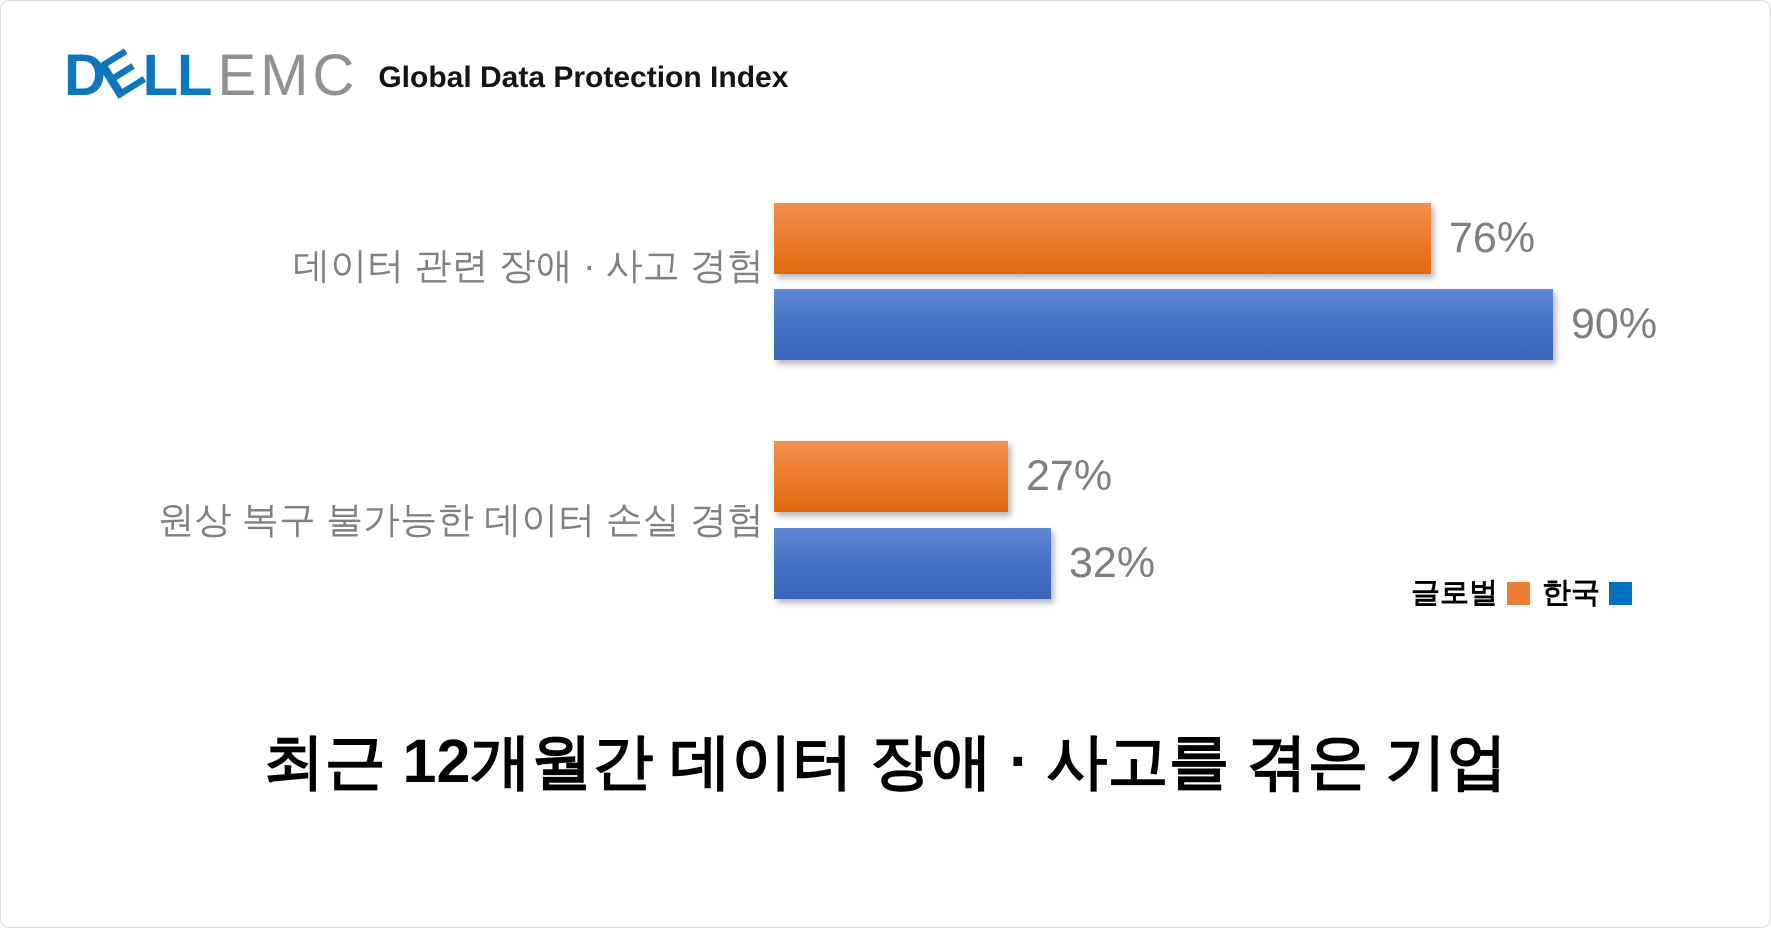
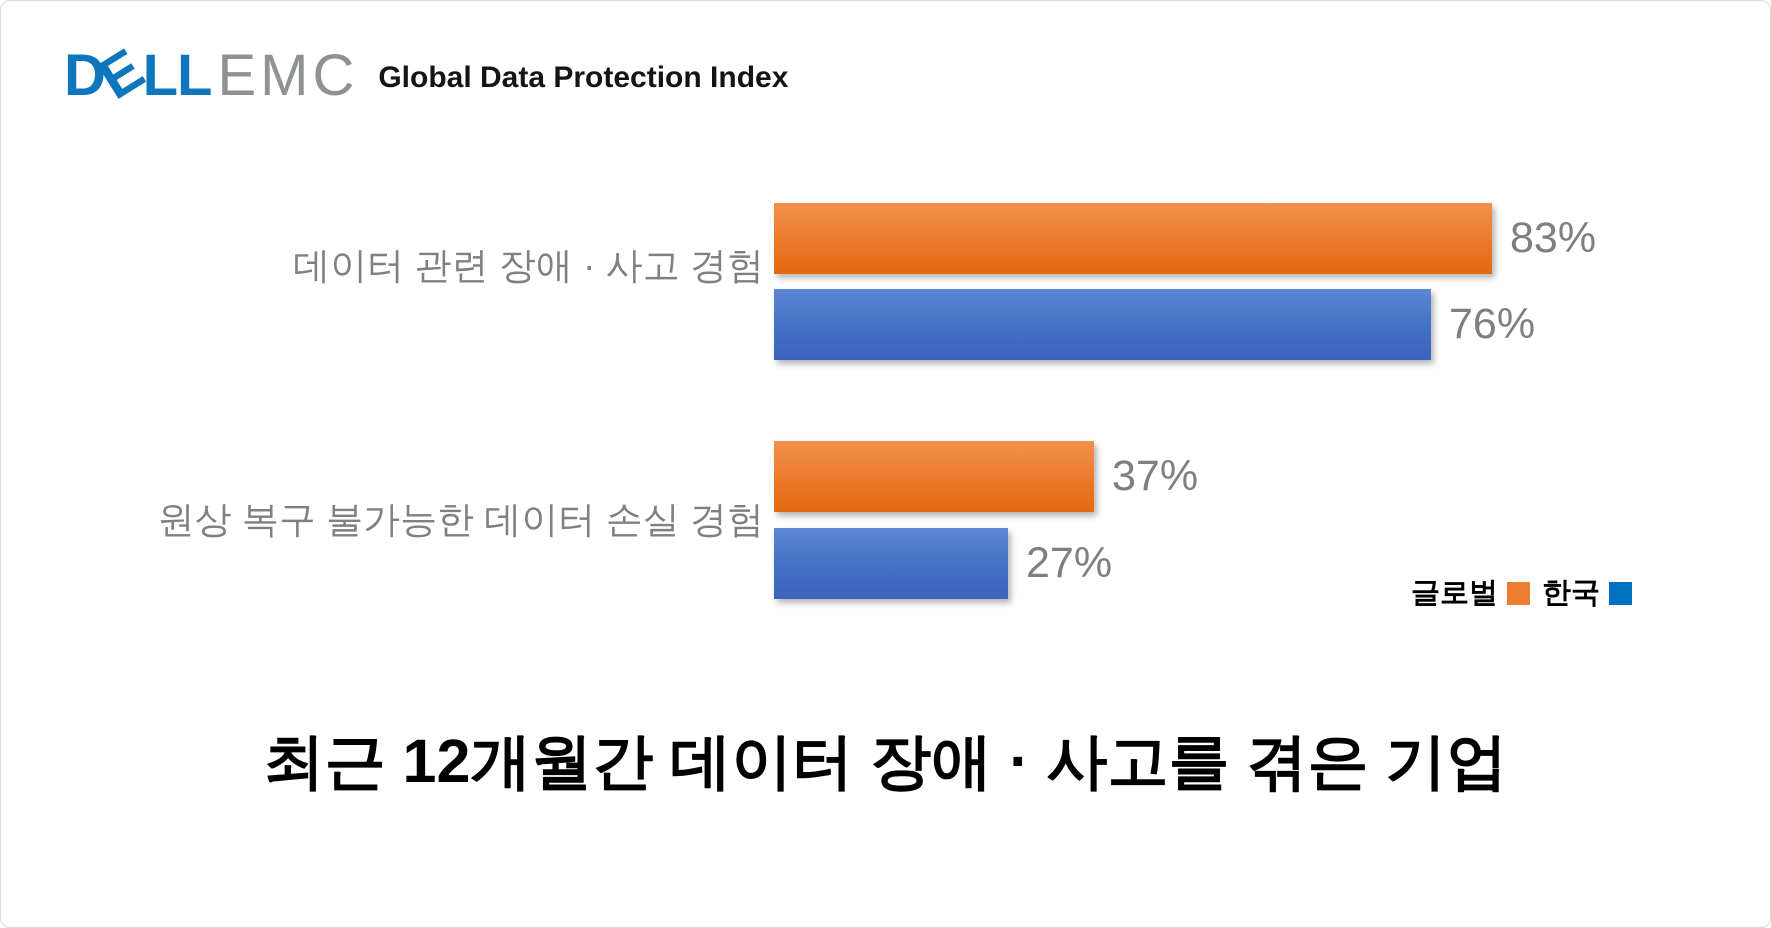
글로벌/데이터 관련 장애 · 사고 경험: 76% -> 83%
한국/데이터 관련 장애 · 사고 경험: 90% -> 76%
글로벌/원상 복구 불가능한 데이터 손실 경험: 27% -> 37%
한국/원상 복구 불가능한 데이터 손실 경험: 32% -> 27%
